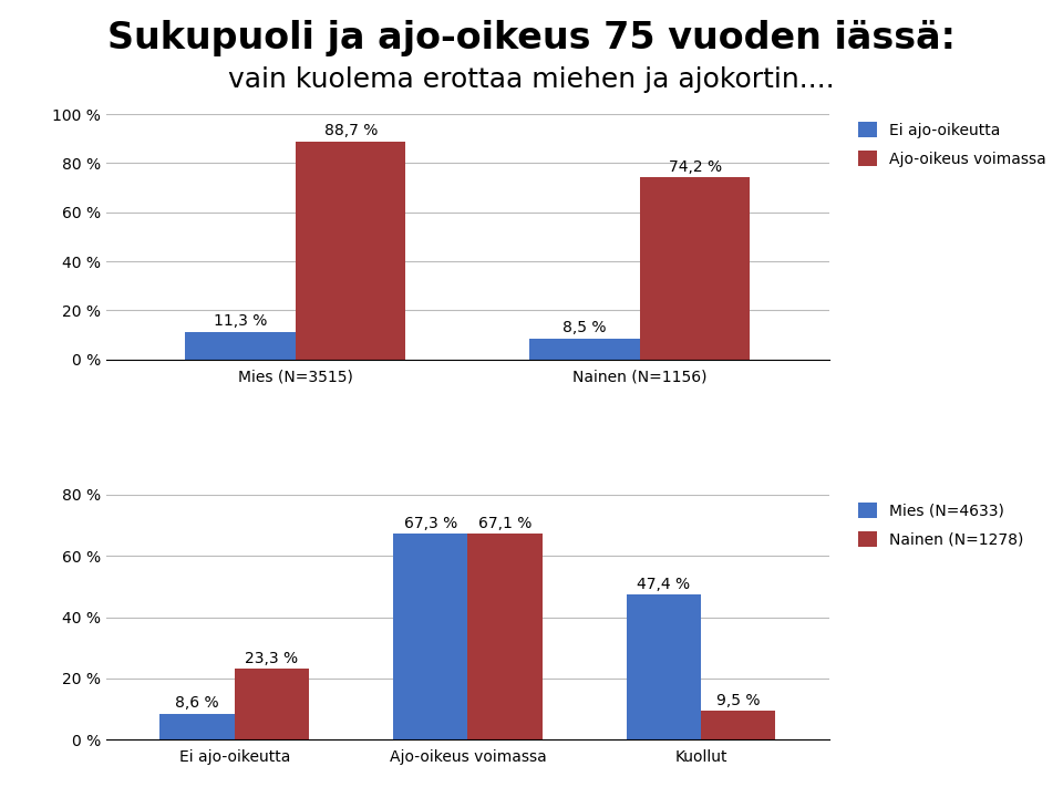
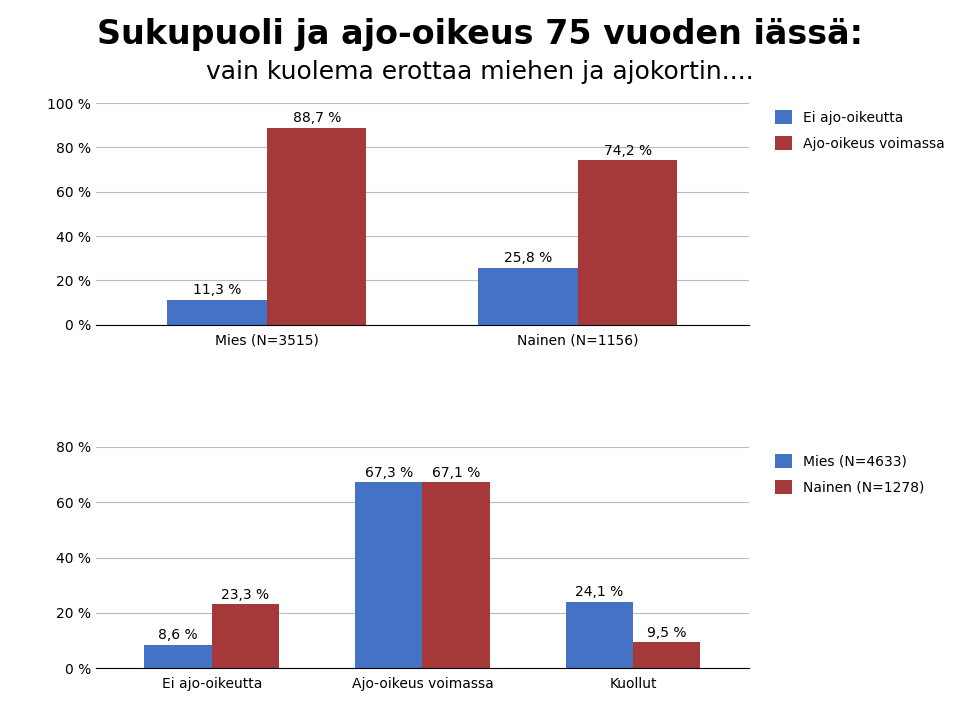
Ei ajo-oikeutta/Nainen (N=1156): 8,5 -> 25,8
Mies (N=4633)/Kuollut: 47,4 -> 24,1
